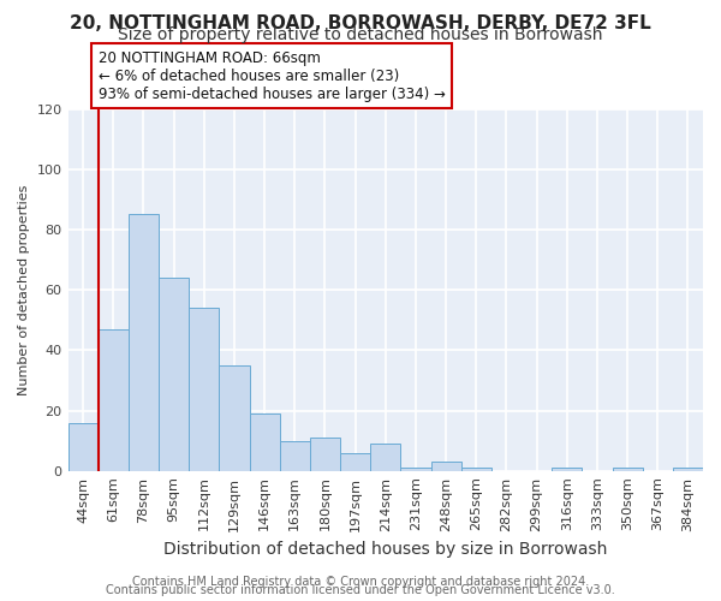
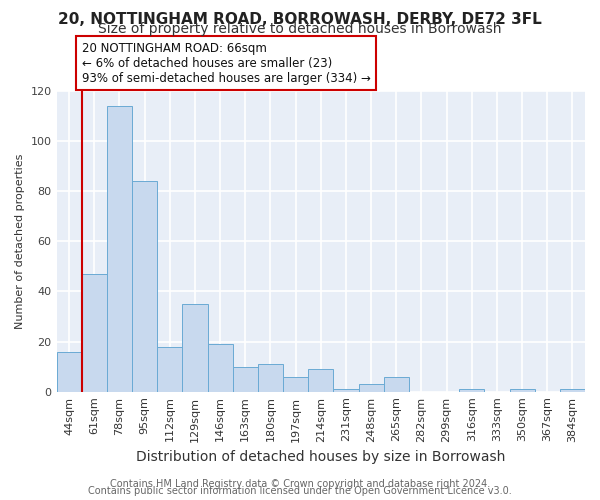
78sqm: 85 -> 114
95sqm: 64 -> 84
112sqm: 54 -> 18
265sqm: 1 -> 6
